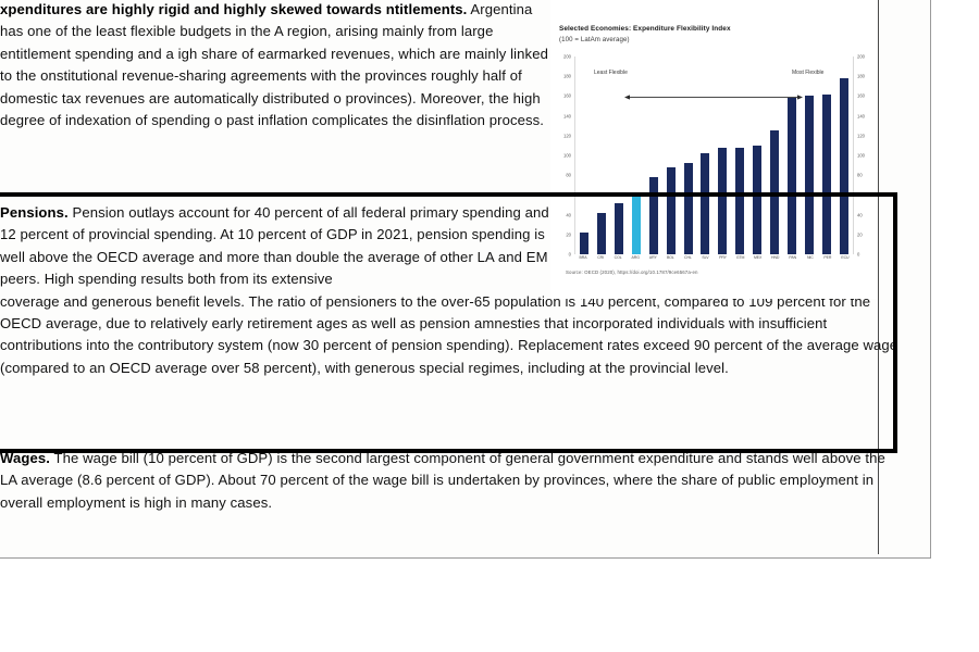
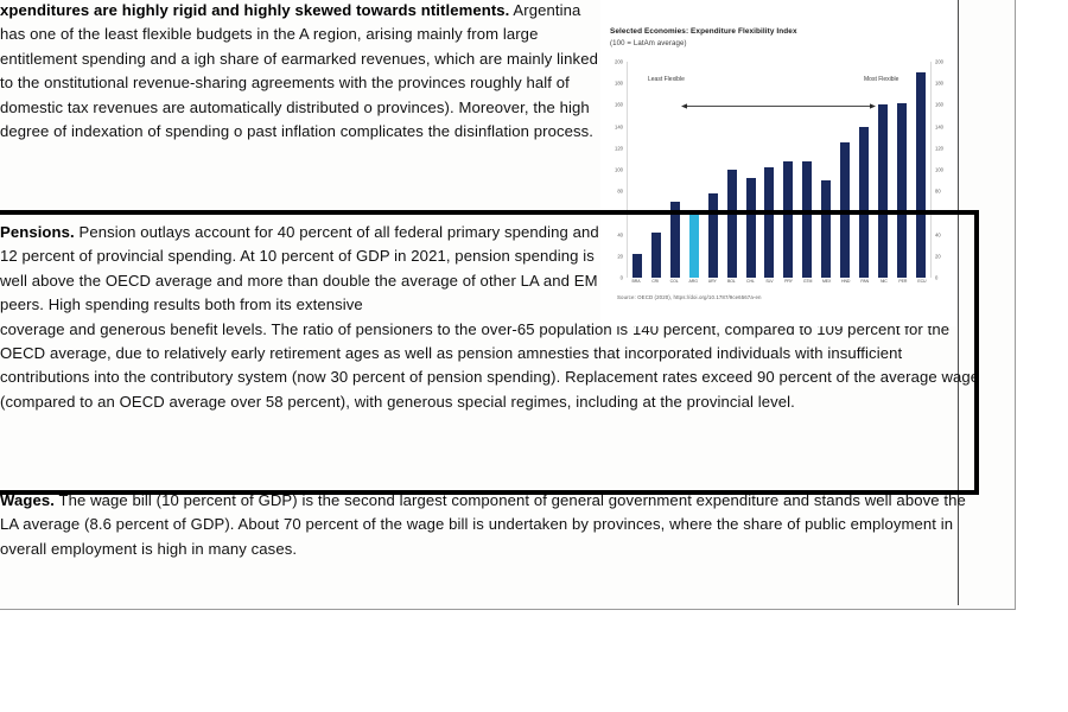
COL: 50 -> 70
BOL: 90 -> 100
MEX: 110 -> 90
PAN: 160 -> 140
ECU: 180 -> 190
